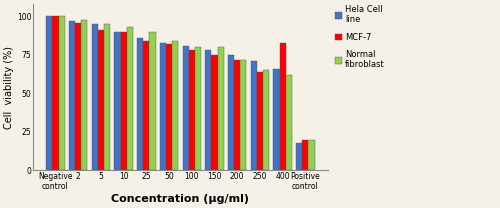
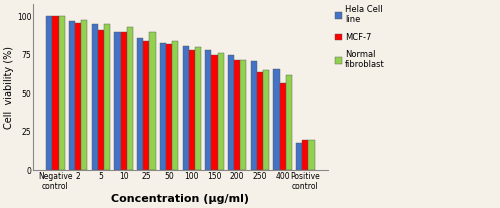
Normal fibroblast/150: 80 -> 76
MCF-7/400: 83 -> 57
